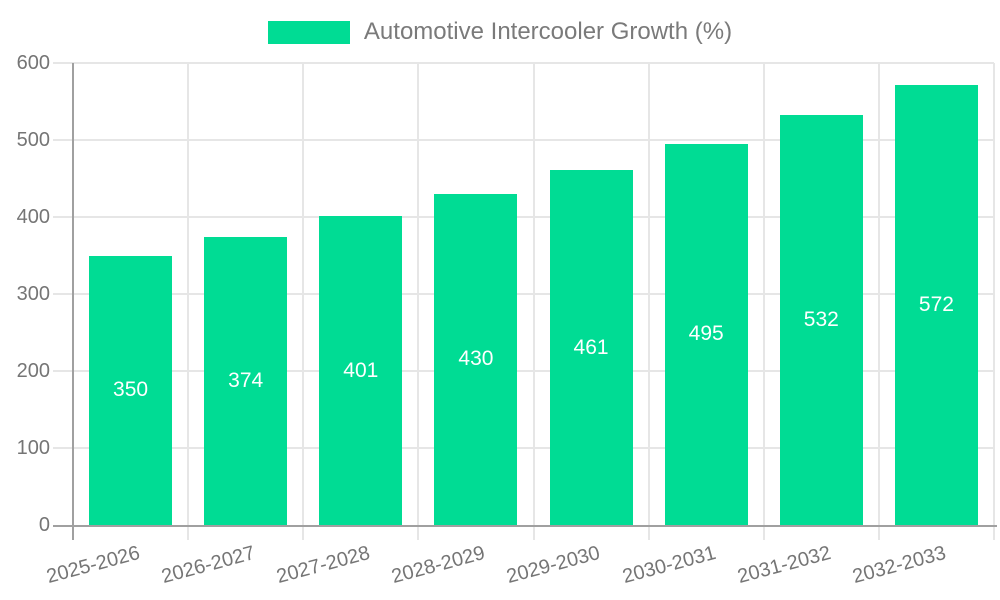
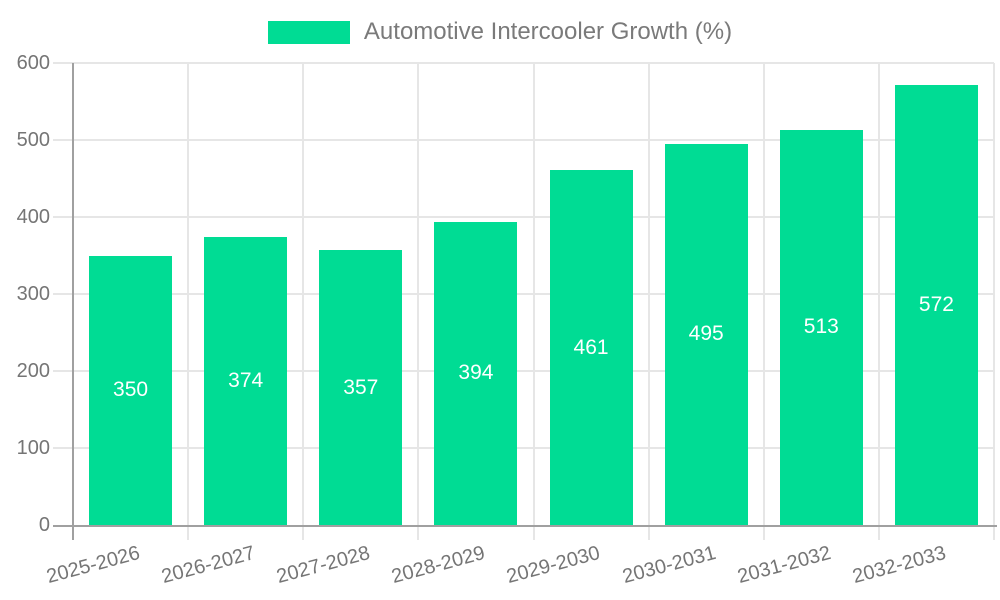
2027-2028: 401 -> 357
2028-2029: 430 -> 394
2031-2032: 532 -> 513
